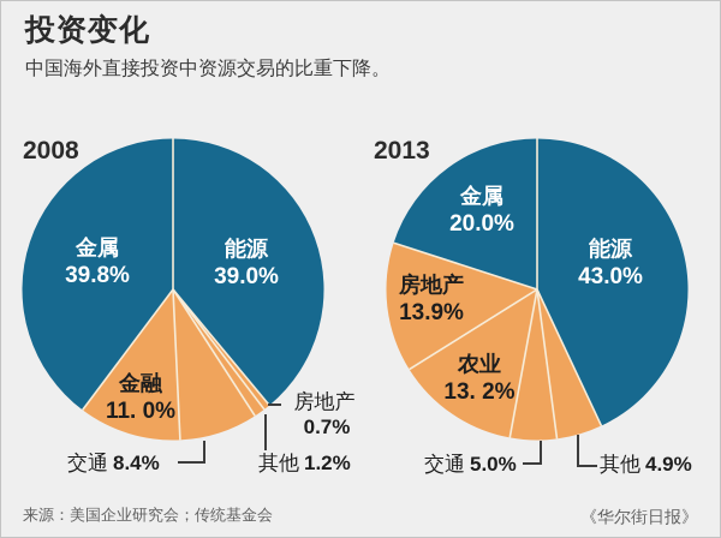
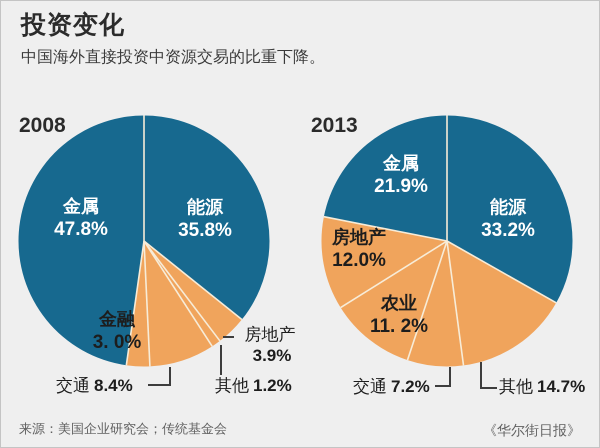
2008/能源: 39.0% -> 35.8%
2008/房地产: 0.7% -> 3.9%
2008/金融: 11 -> 3
2008/金属: 39.8% -> 47.8%
2013/能源: 43.0% -> 33.2%
2013/其他: 4.9% -> 14.7%
2013/交通: 5.0% -> 7.2%
2013/农业: 13 -> 11
2013/房地产: 13.9% -> 12.0%
2013/金属: 20.0% -> 21.9%
